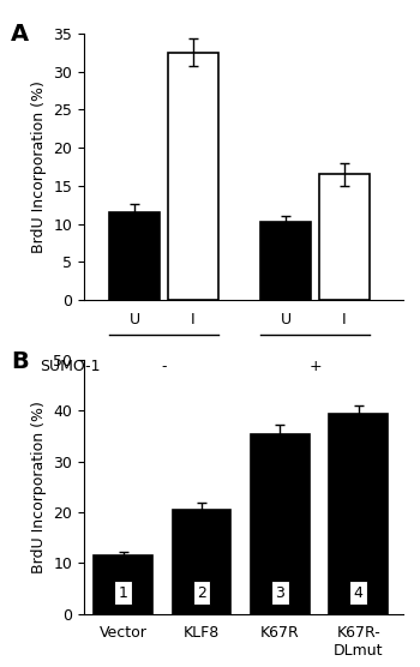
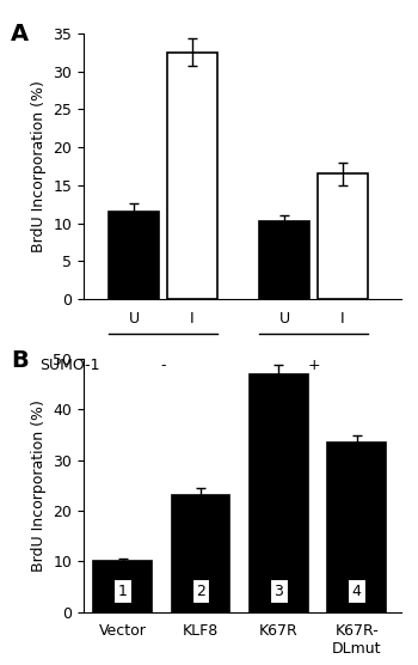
Vector: 11.5 -> 10.0
KLF8: 20.5 -> 23.0
K67R: 35.5 -> 47.0
K67R- DLmut: 39.5 -> 33.5
